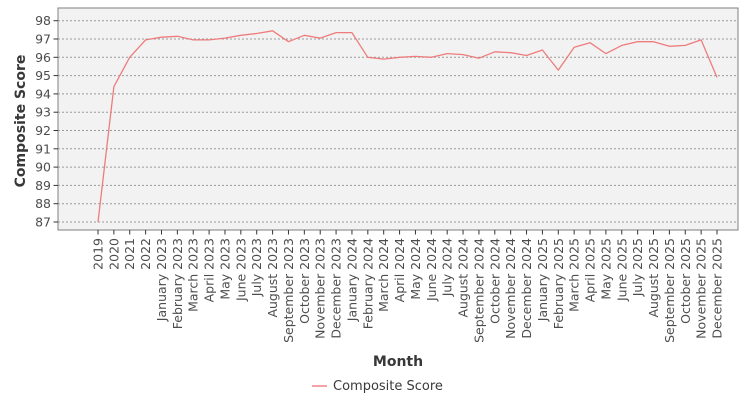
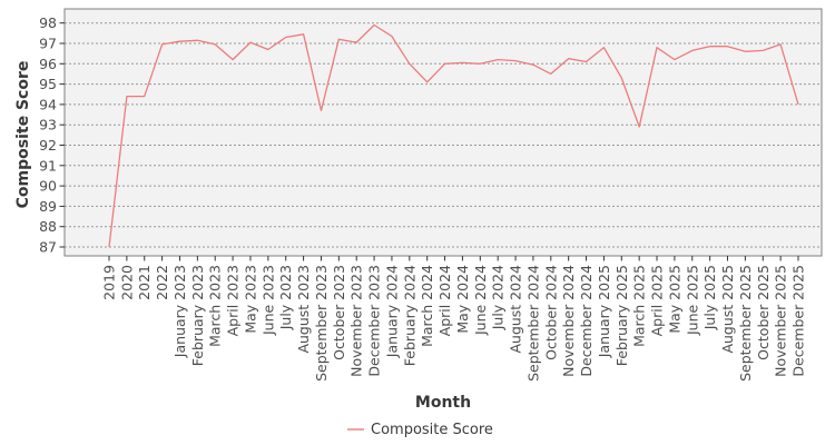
2021: 96.0 -> 94.4
April 2023: 97.0 -> 96.2
June 2023: 97.2 -> 96.7
September 2023: 96.8 -> 93.7
December 2023: 97.3 -> 97.9
March 2024: 95.9 -> 95.1
October 2024: 96.3 -> 95.5
January 2025: 96.4 -> 96.8
March 2025: 96.5 -> 92.9
December 2025: 94.9 -> 94.0
